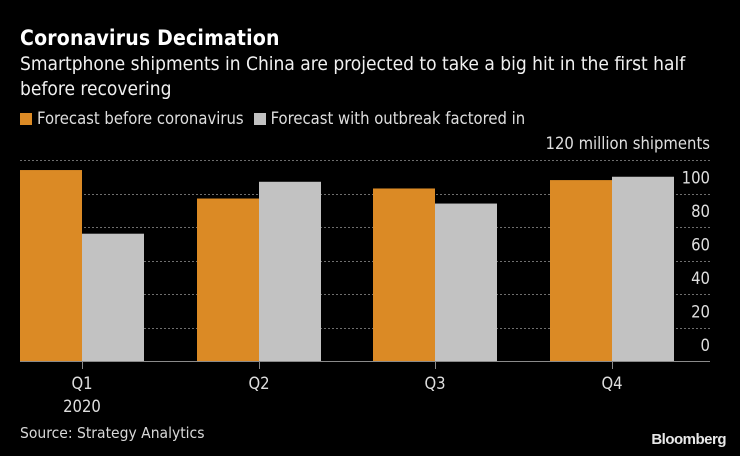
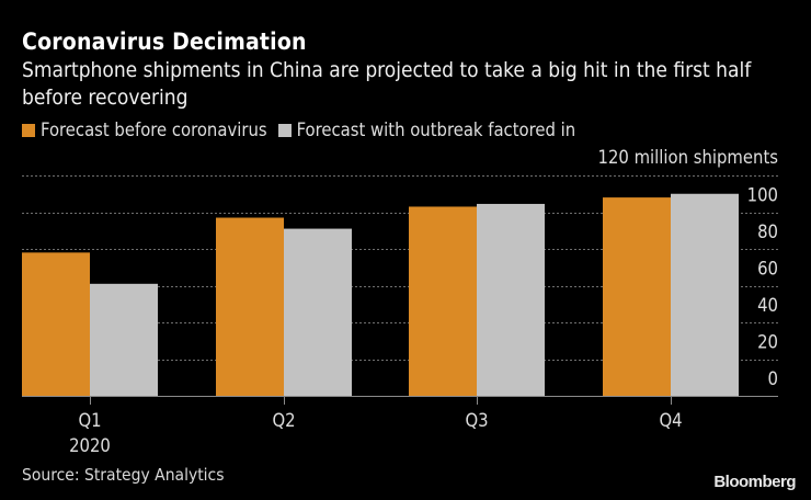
Forecast before coronavirus/Q1: 114 -> 78
Forecast with outbreak factored in/Q1: 76 -> 61
Forecast with outbreak factored in/Q2: 107 -> 91
Forecast with outbreak factored in/Q3: 94 -> 104
